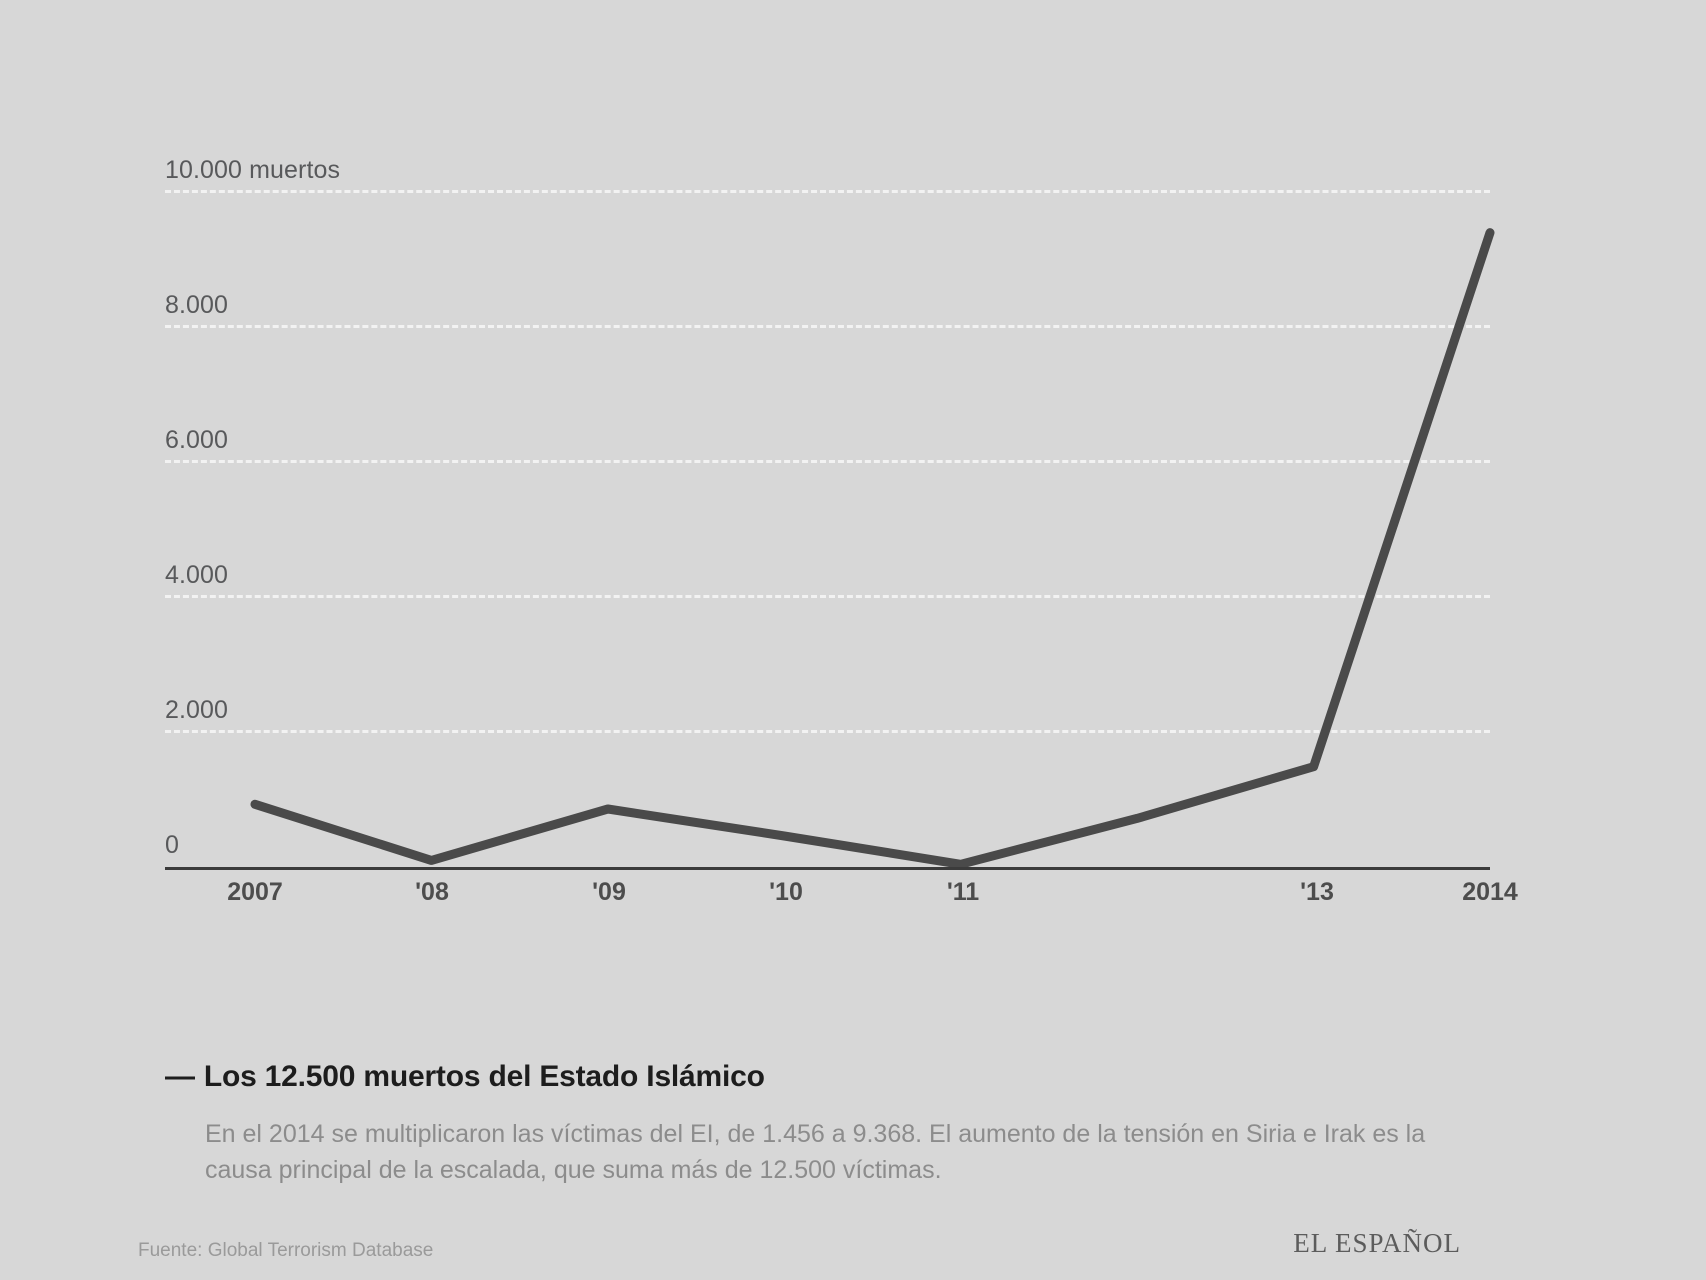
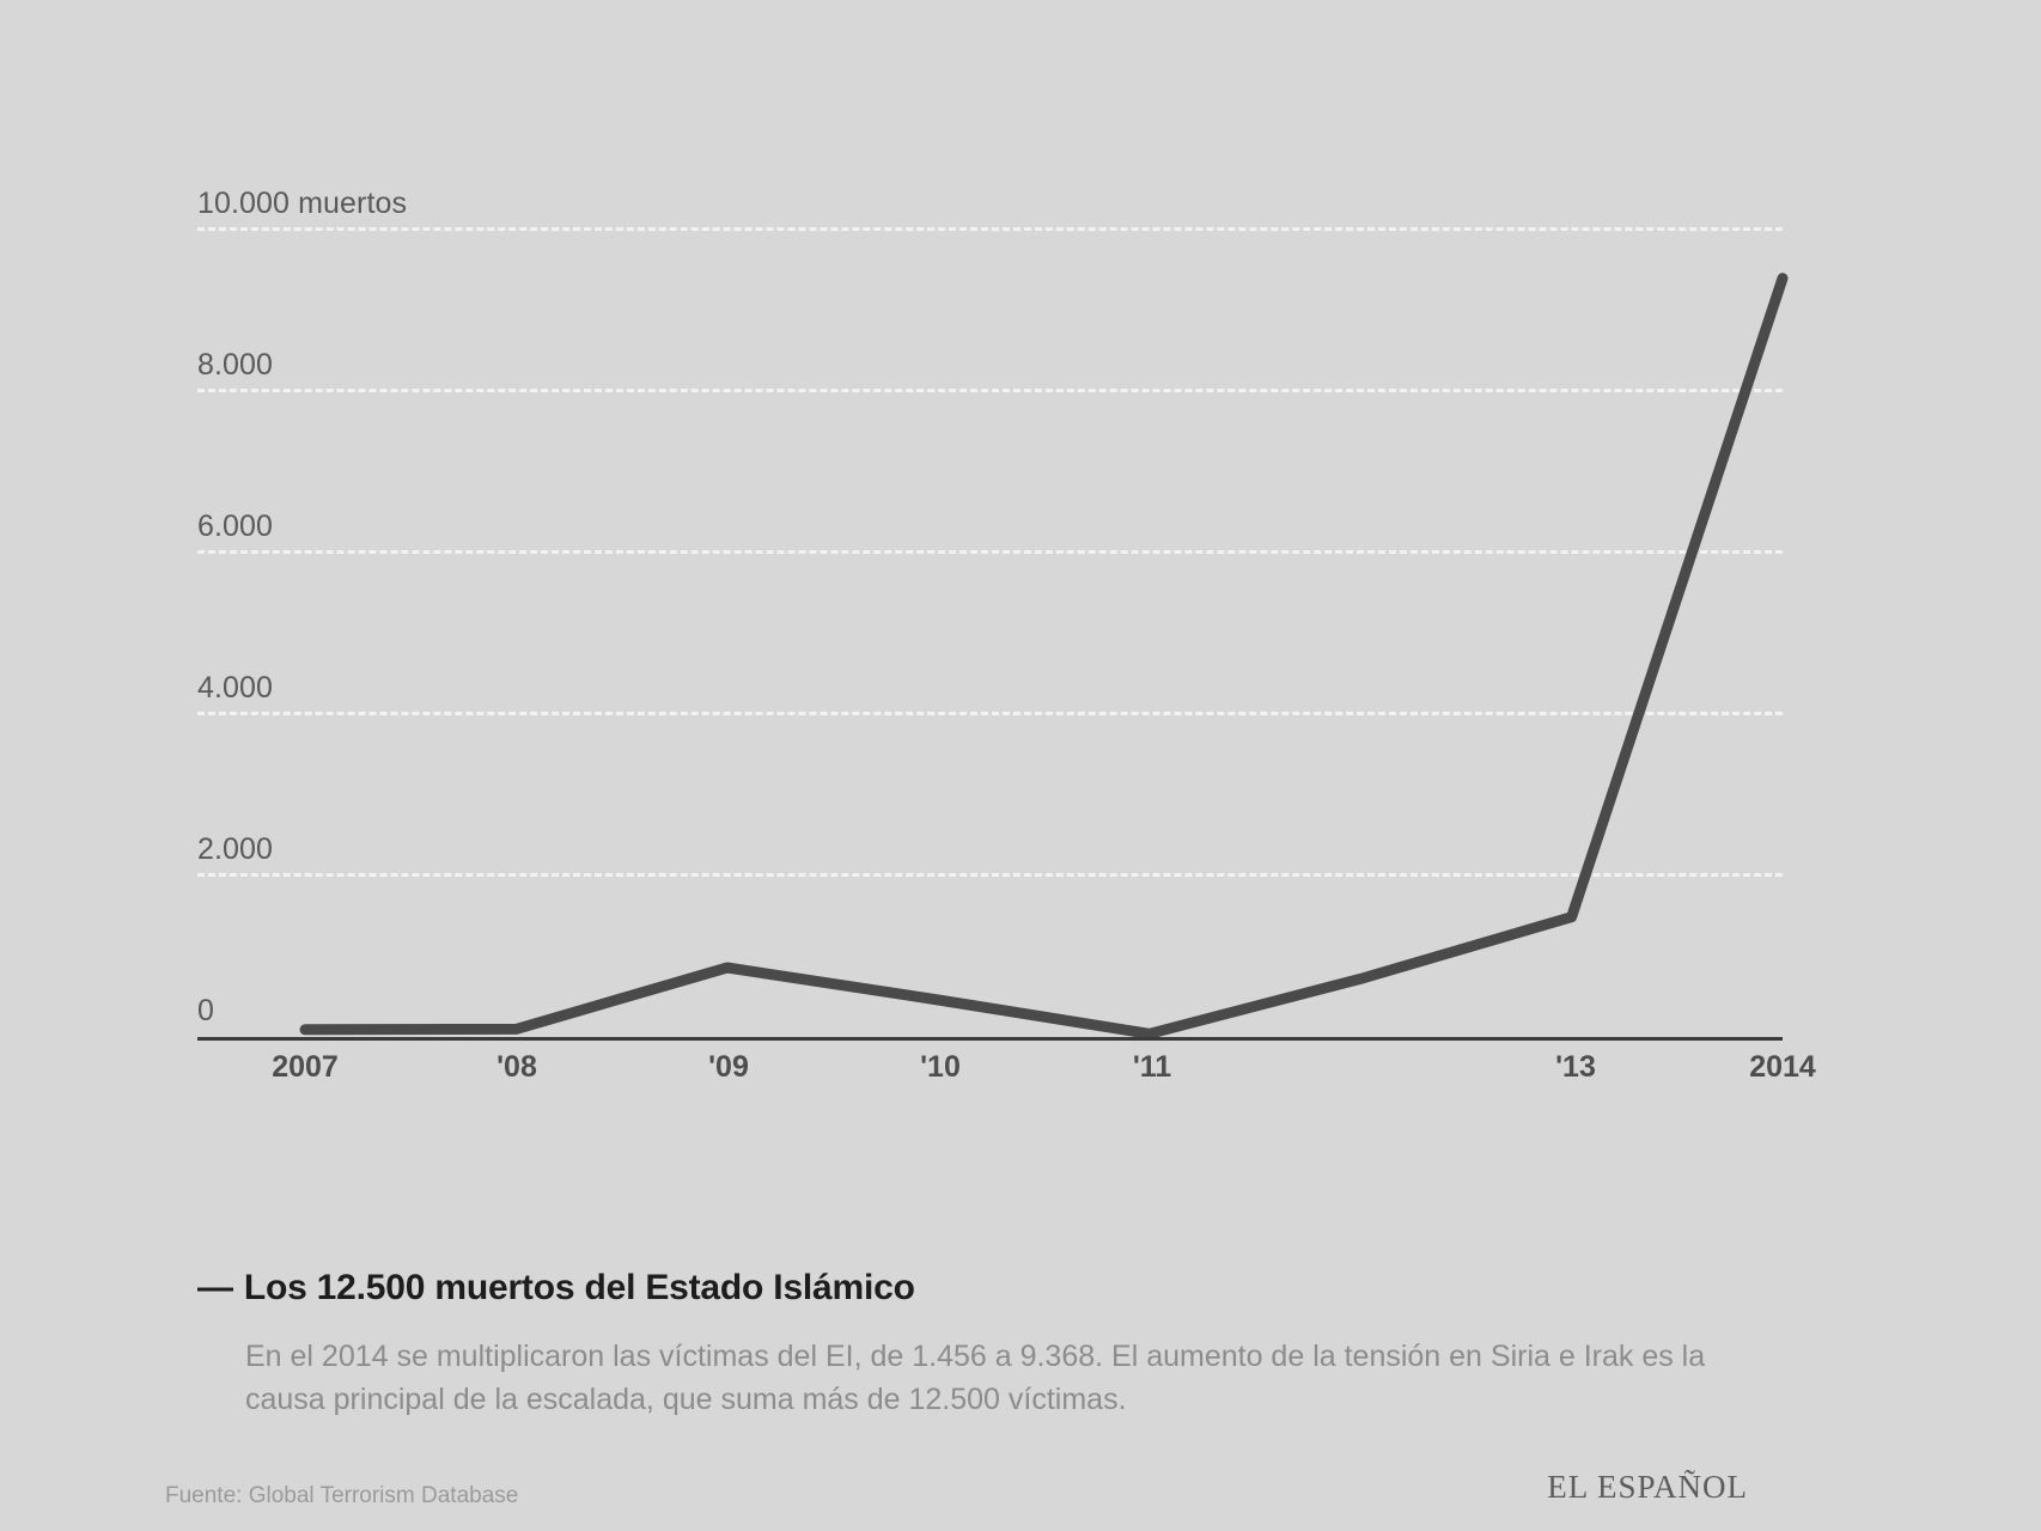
2007: 900 -> 100
